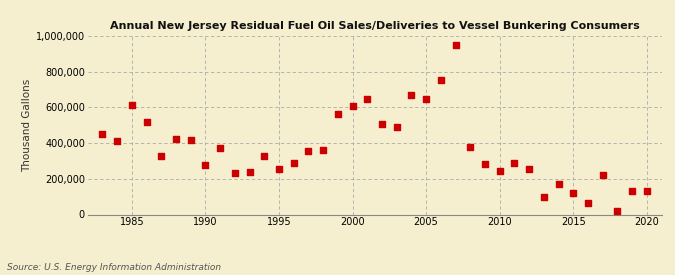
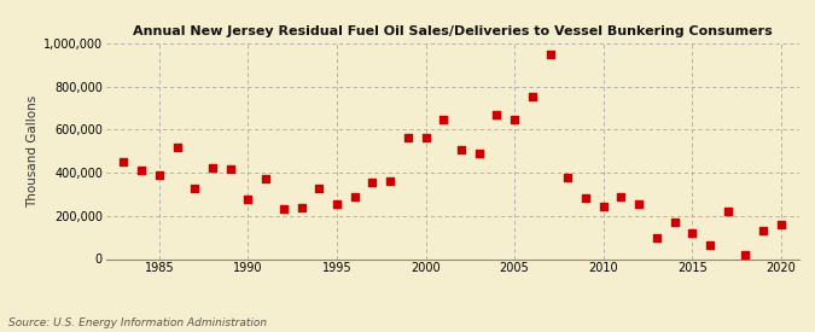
1985: 620,000 -> 390,000
2000: 600,000 -> 560,000
2020: 130,000 -> 160,000
